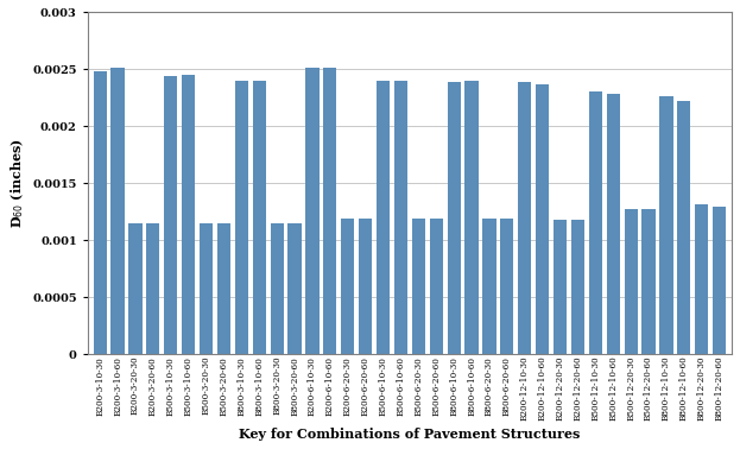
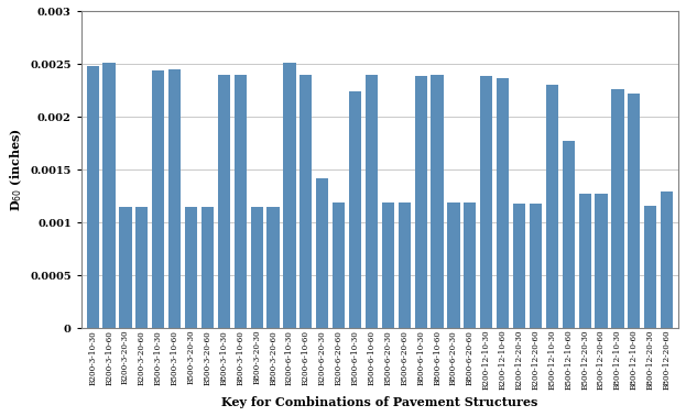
B200-6-10-60: 0.00251 -> 0.00240
B200-6-20-30: 0.00119 -> 0.00142
B500-6-10-30: 0.00240 -> 0.00224
B500-12-10-60: 0.00229 -> 0.00178
B800-12-20-30: 0.00132 -> 0.00116
